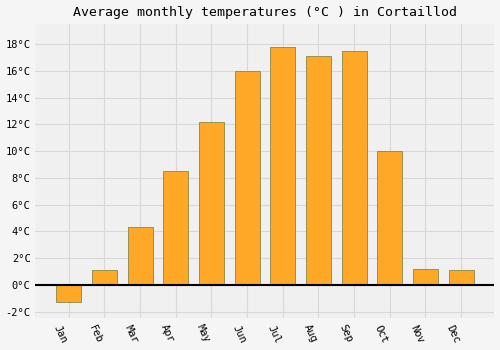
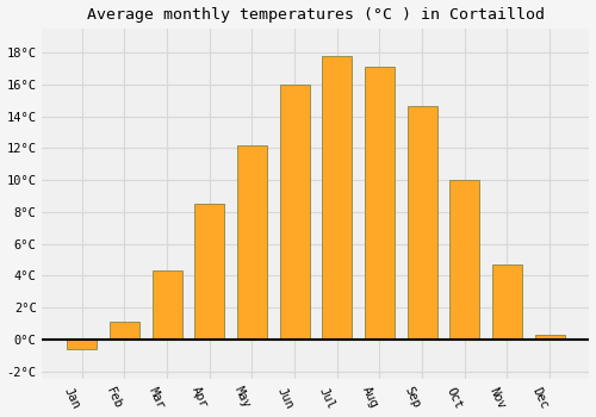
Jan: -1.3°C -> -0.6°C
Sep: 17.5°C -> 14.6°C
Nov: 1.2°C -> 4.7°C
Dec: 1.1°C -> 0.3°C
